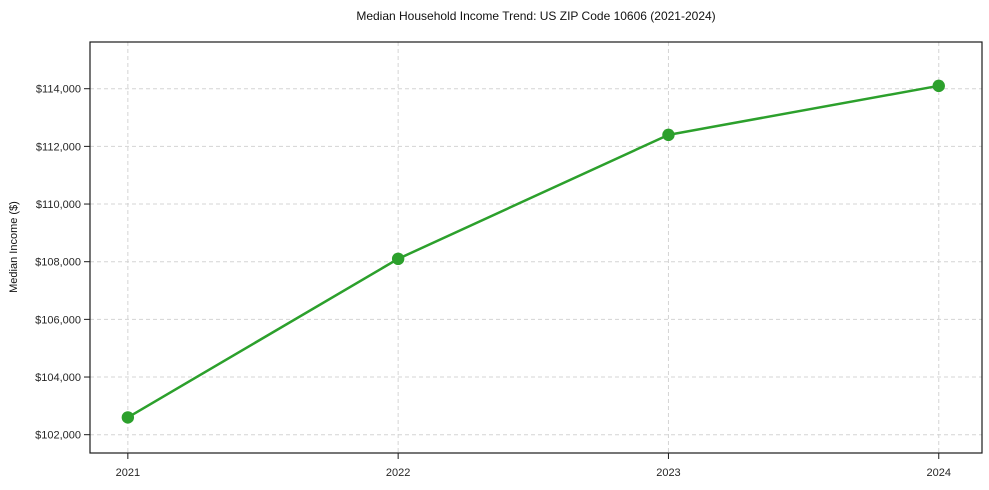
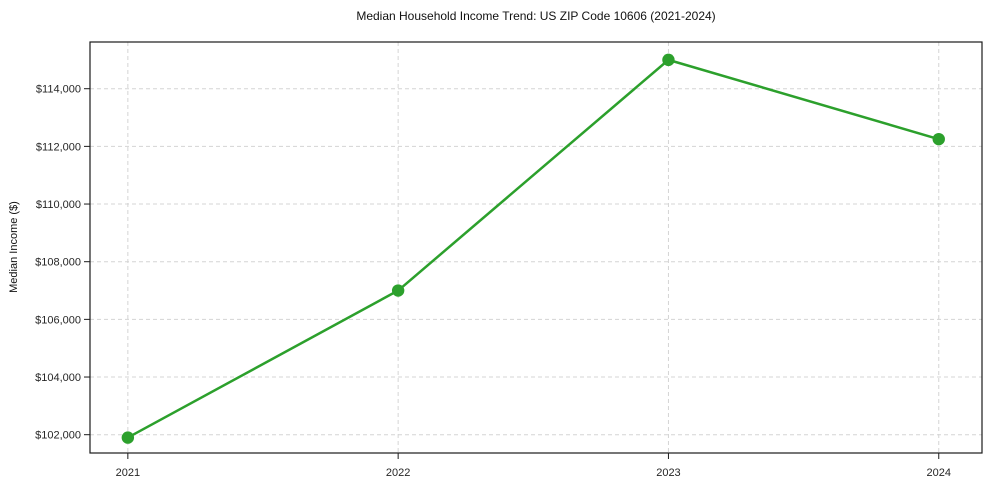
2021: $102600 -> $101900
2022: $108100 -> $107000
2023: $112400 -> $115000
2024: $114100 -> $112200
